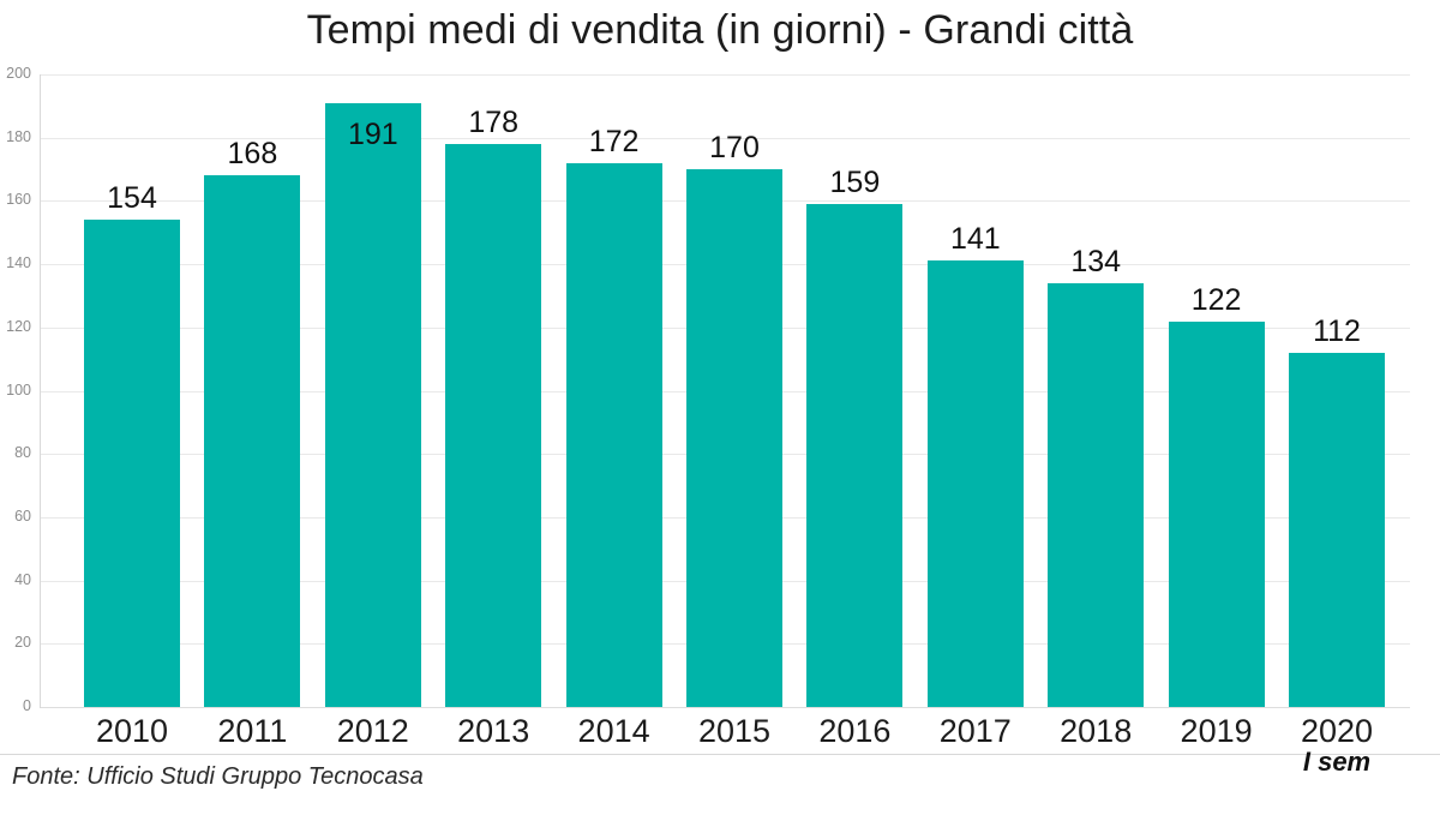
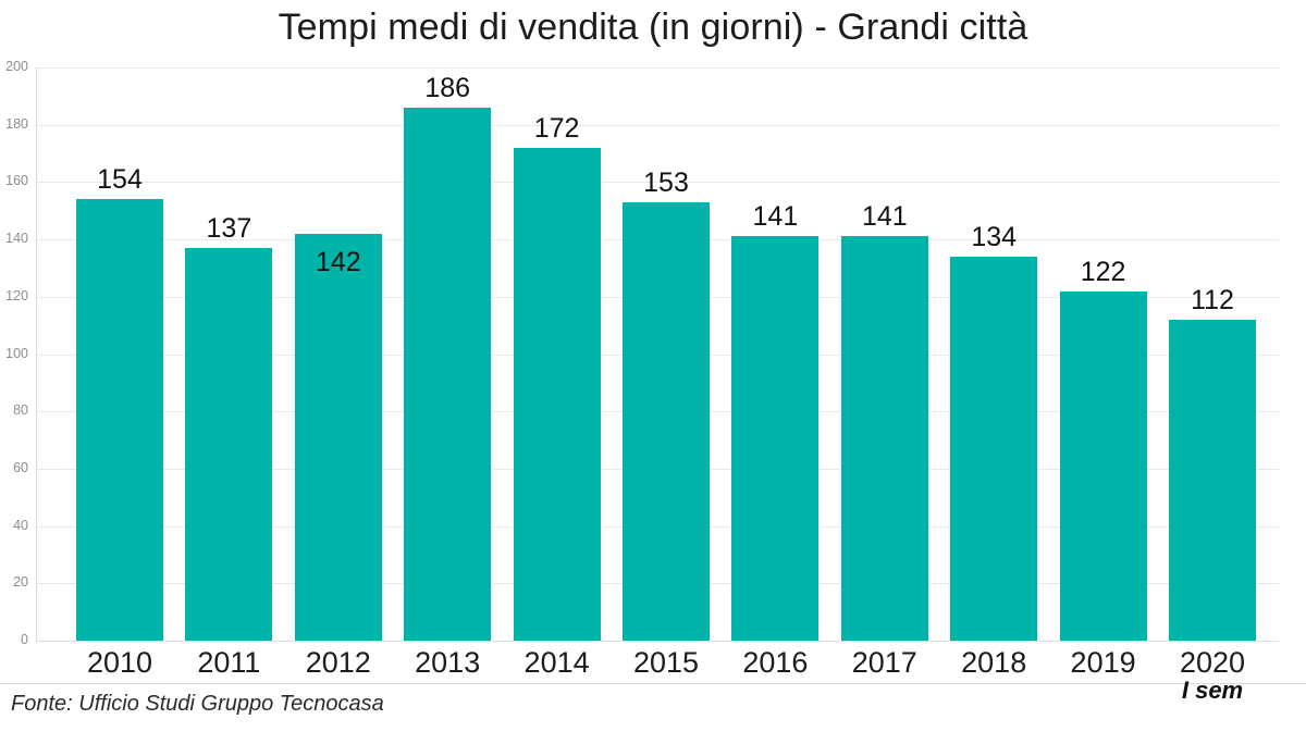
2011: 168 -> 137
2012: 191 -> 142
2013: 178 -> 186
2015: 170 -> 153
2016: 159 -> 141
